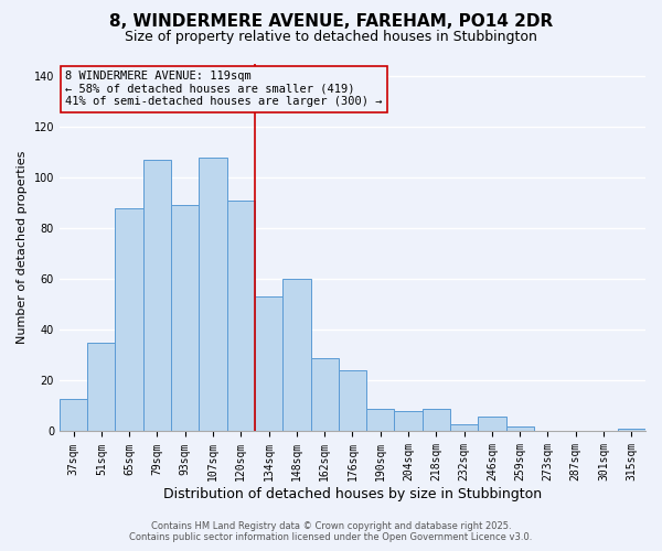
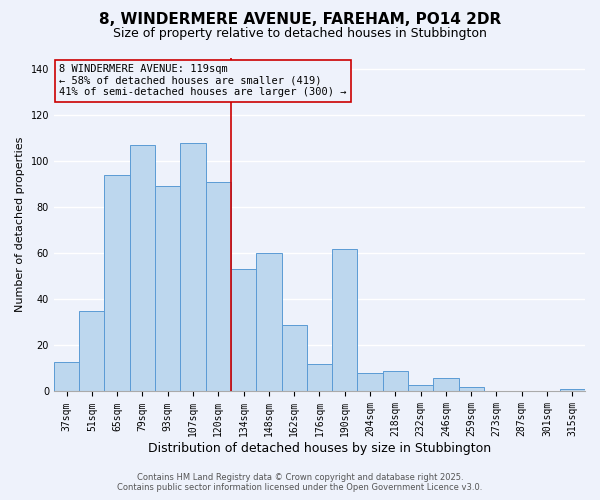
65sqm: 88 -> 94
176sqm: 24 -> 12
190sqm: 9 -> 62
